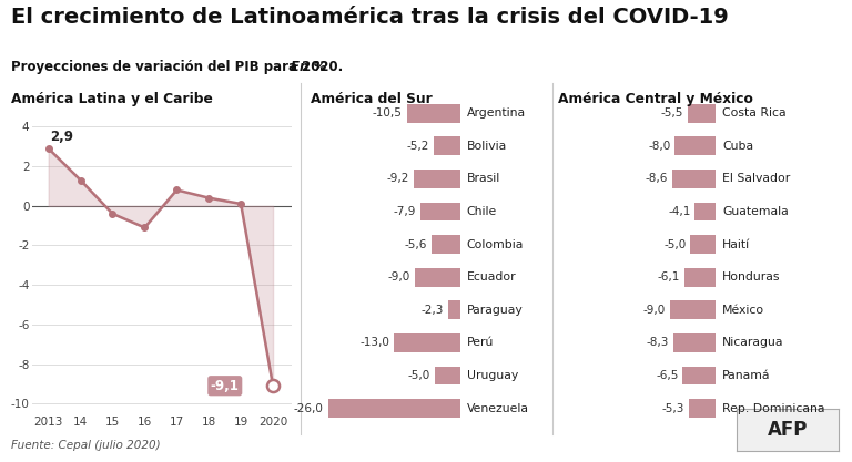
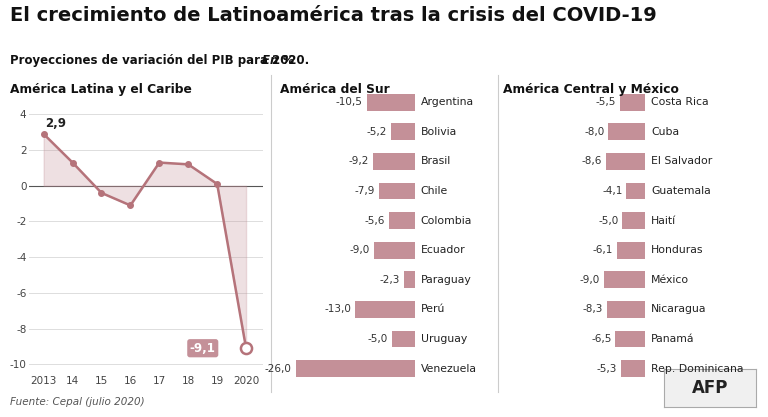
17: 0.8 -> 1.3
18: 0.4 -> 1.2
